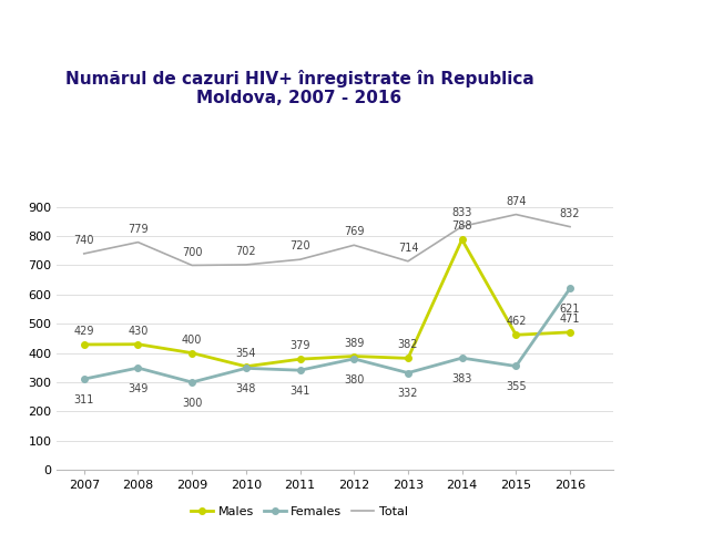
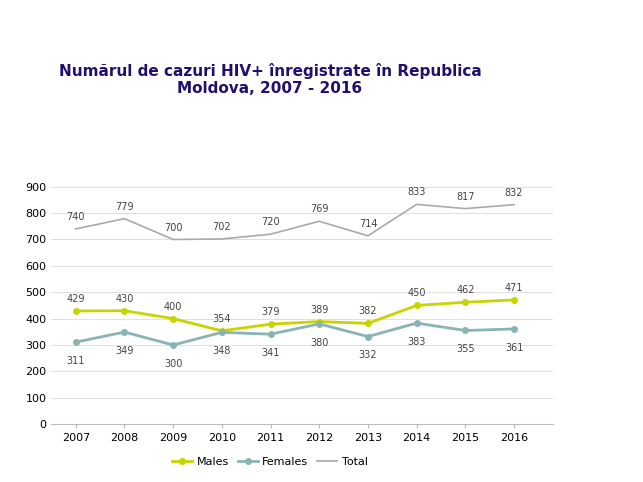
Males/2014: 788 -> 450
Total/2015: 874 -> 817
Females/2016: 621 -> 361
